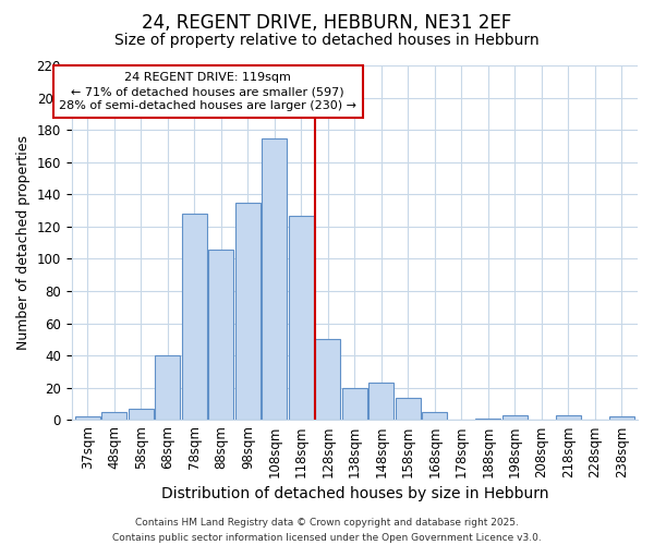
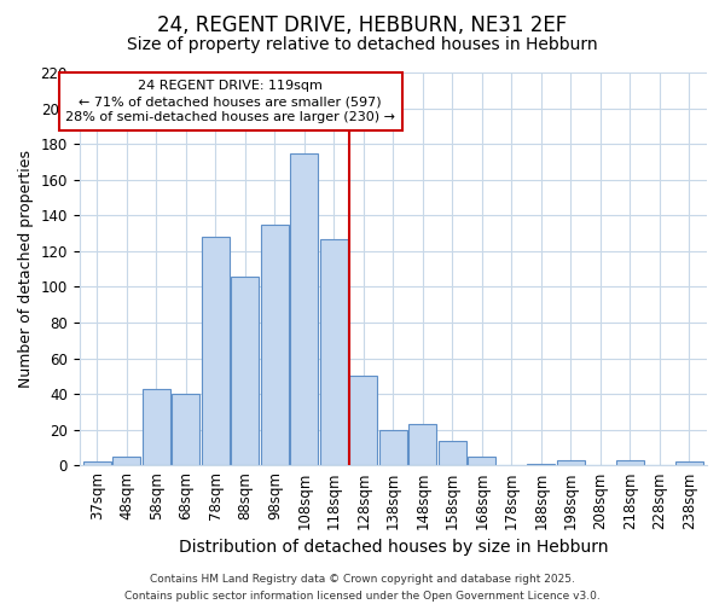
58sqm: 7 -> 43
